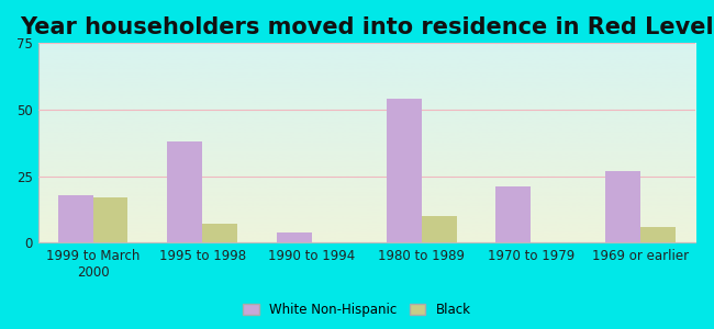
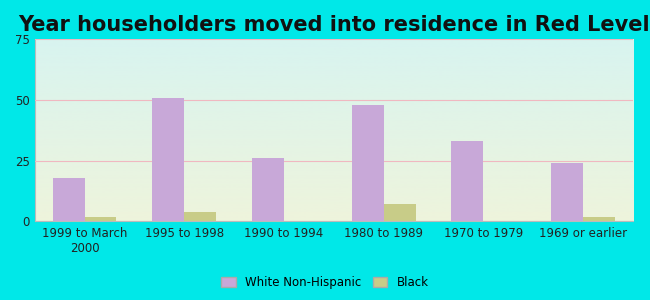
Black/1999 to March 2000: 17 -> 2
White Non-Hispanic/1995 to 1998: 38 -> 51
Black/1995 to 1998: 7 -> 4
White Non-Hispanic/1990 to 1994: 4 -> 26
White Non-Hispanic/1980 to 1989: 54 -> 48
Black/1980 to 1989: 10 -> 7
White Non-Hispanic/1970 to 1979: 21 -> 33
White Non-Hispanic/1969 or earlier: 27 -> 24
Black/1969 or earlier: 6 -> 2
